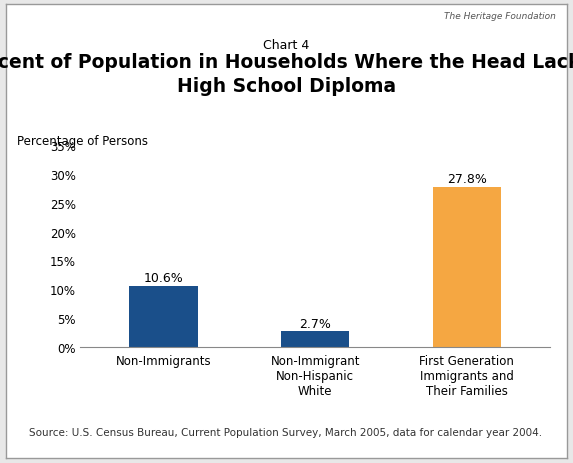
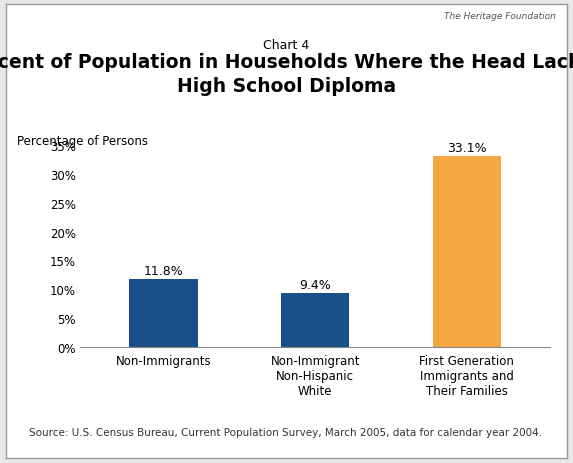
Non-Immigrants: 10.6% -> 11.8%
Non-Immigrant Non-Hispanic White: 2.7% -> 9.4%
First Generation Immigrants and Their Families: 27.8% -> 33.1%
